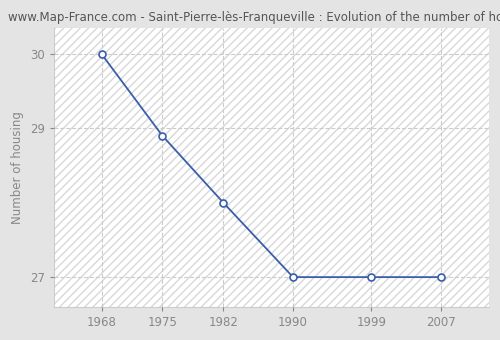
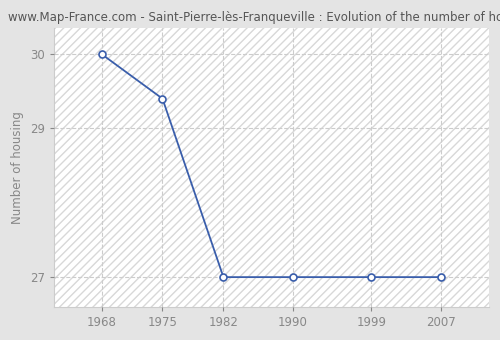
1975: 28.9 -> 29.4
1982: 28.0 -> 27.0
